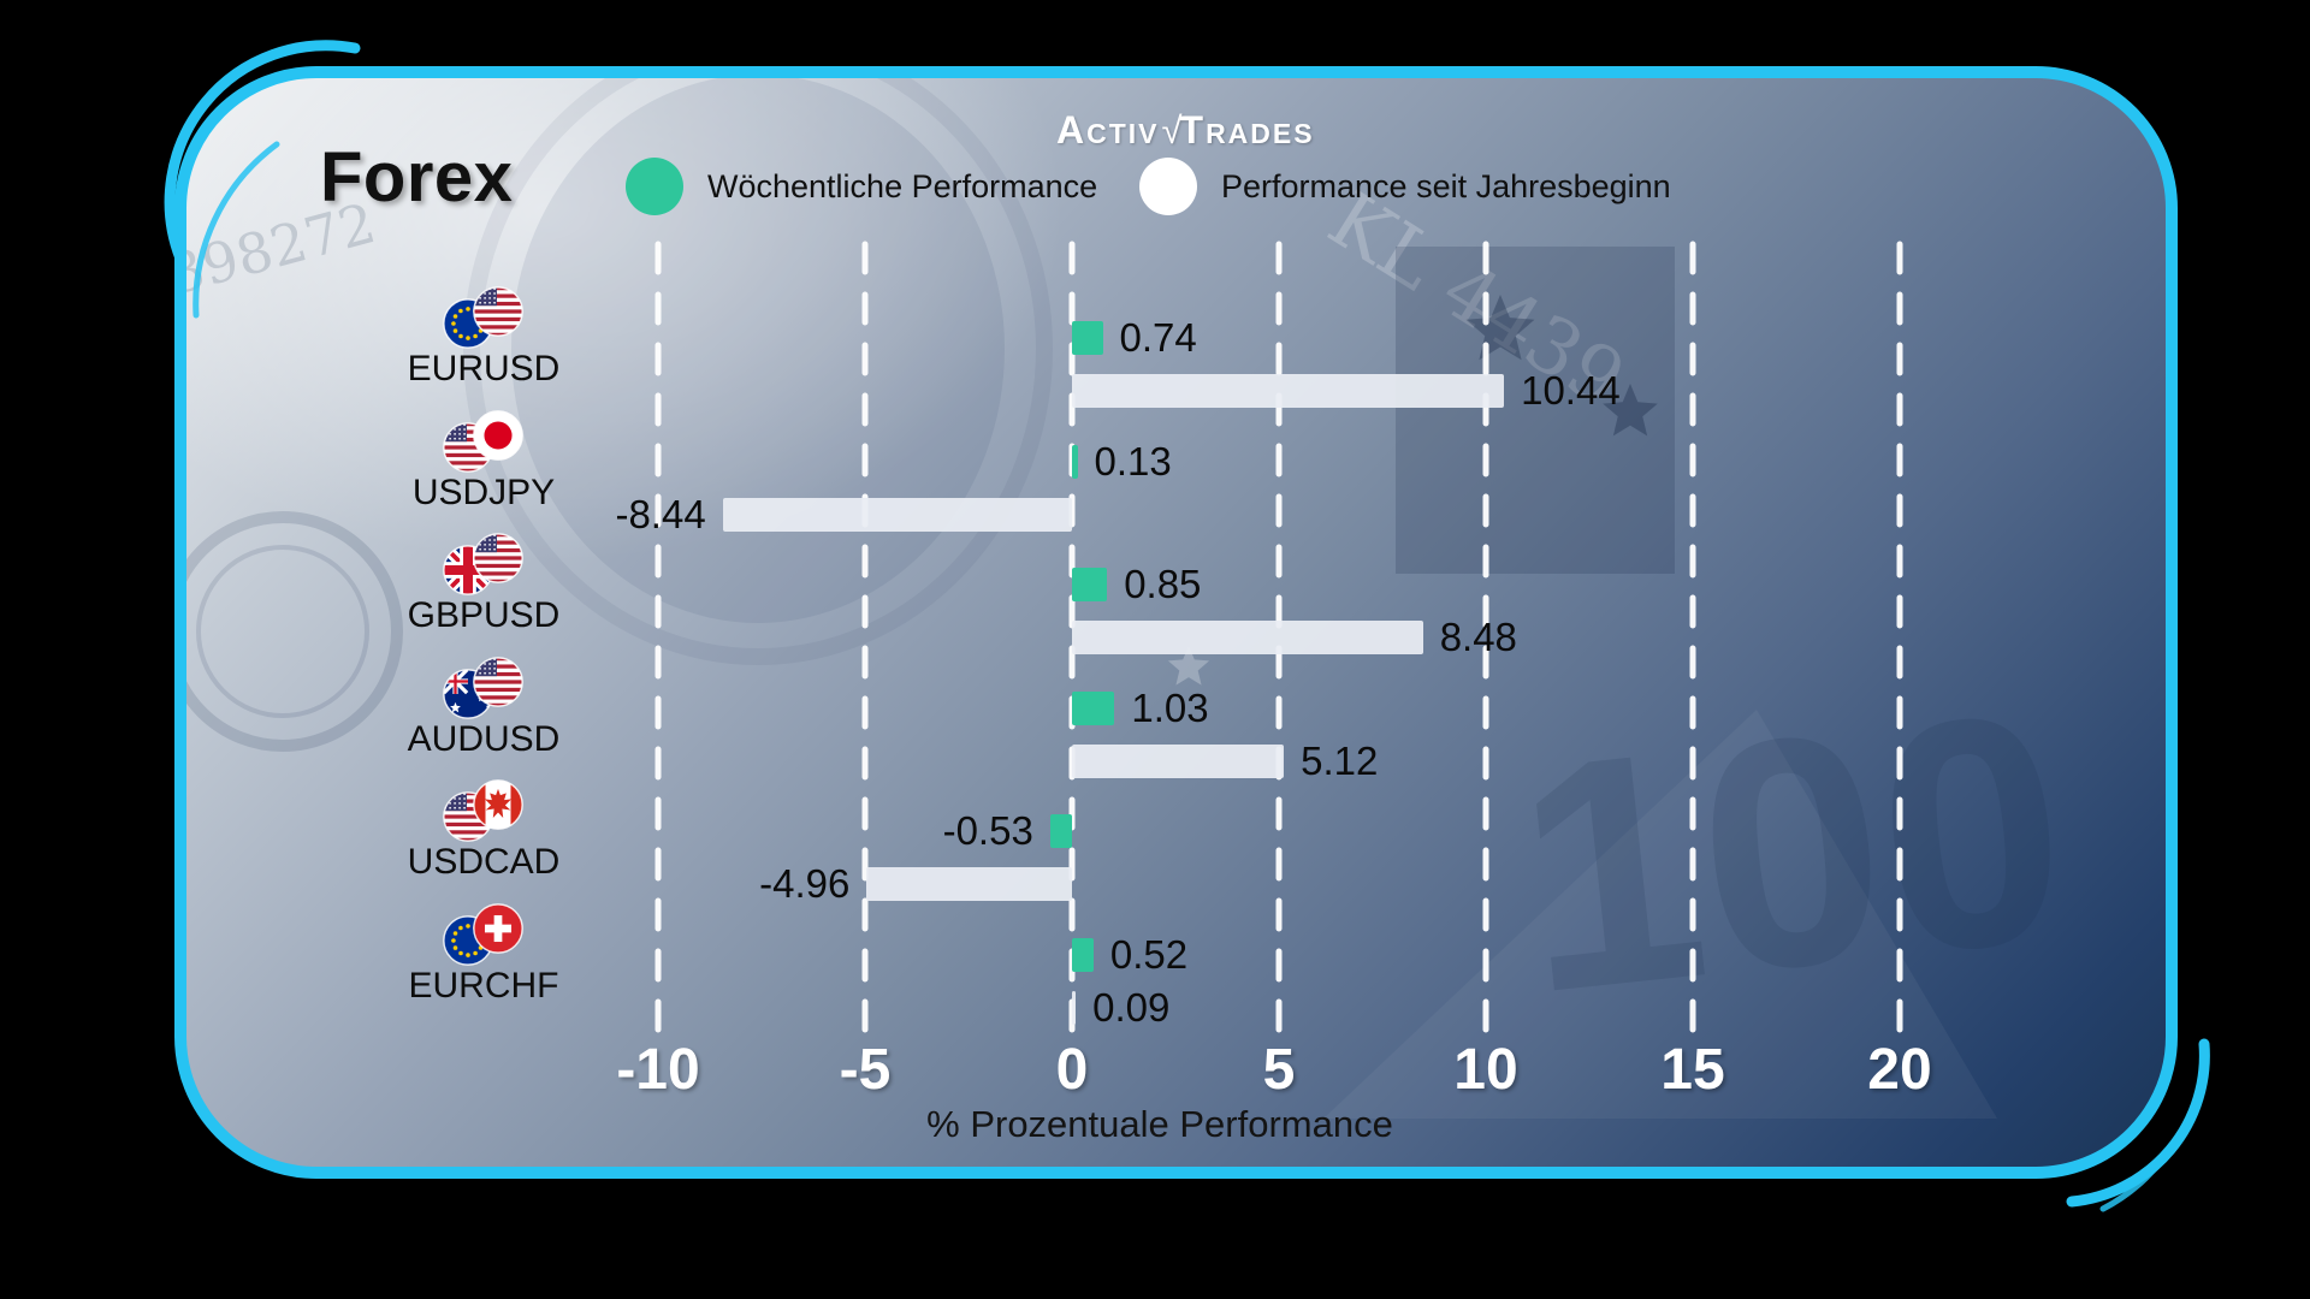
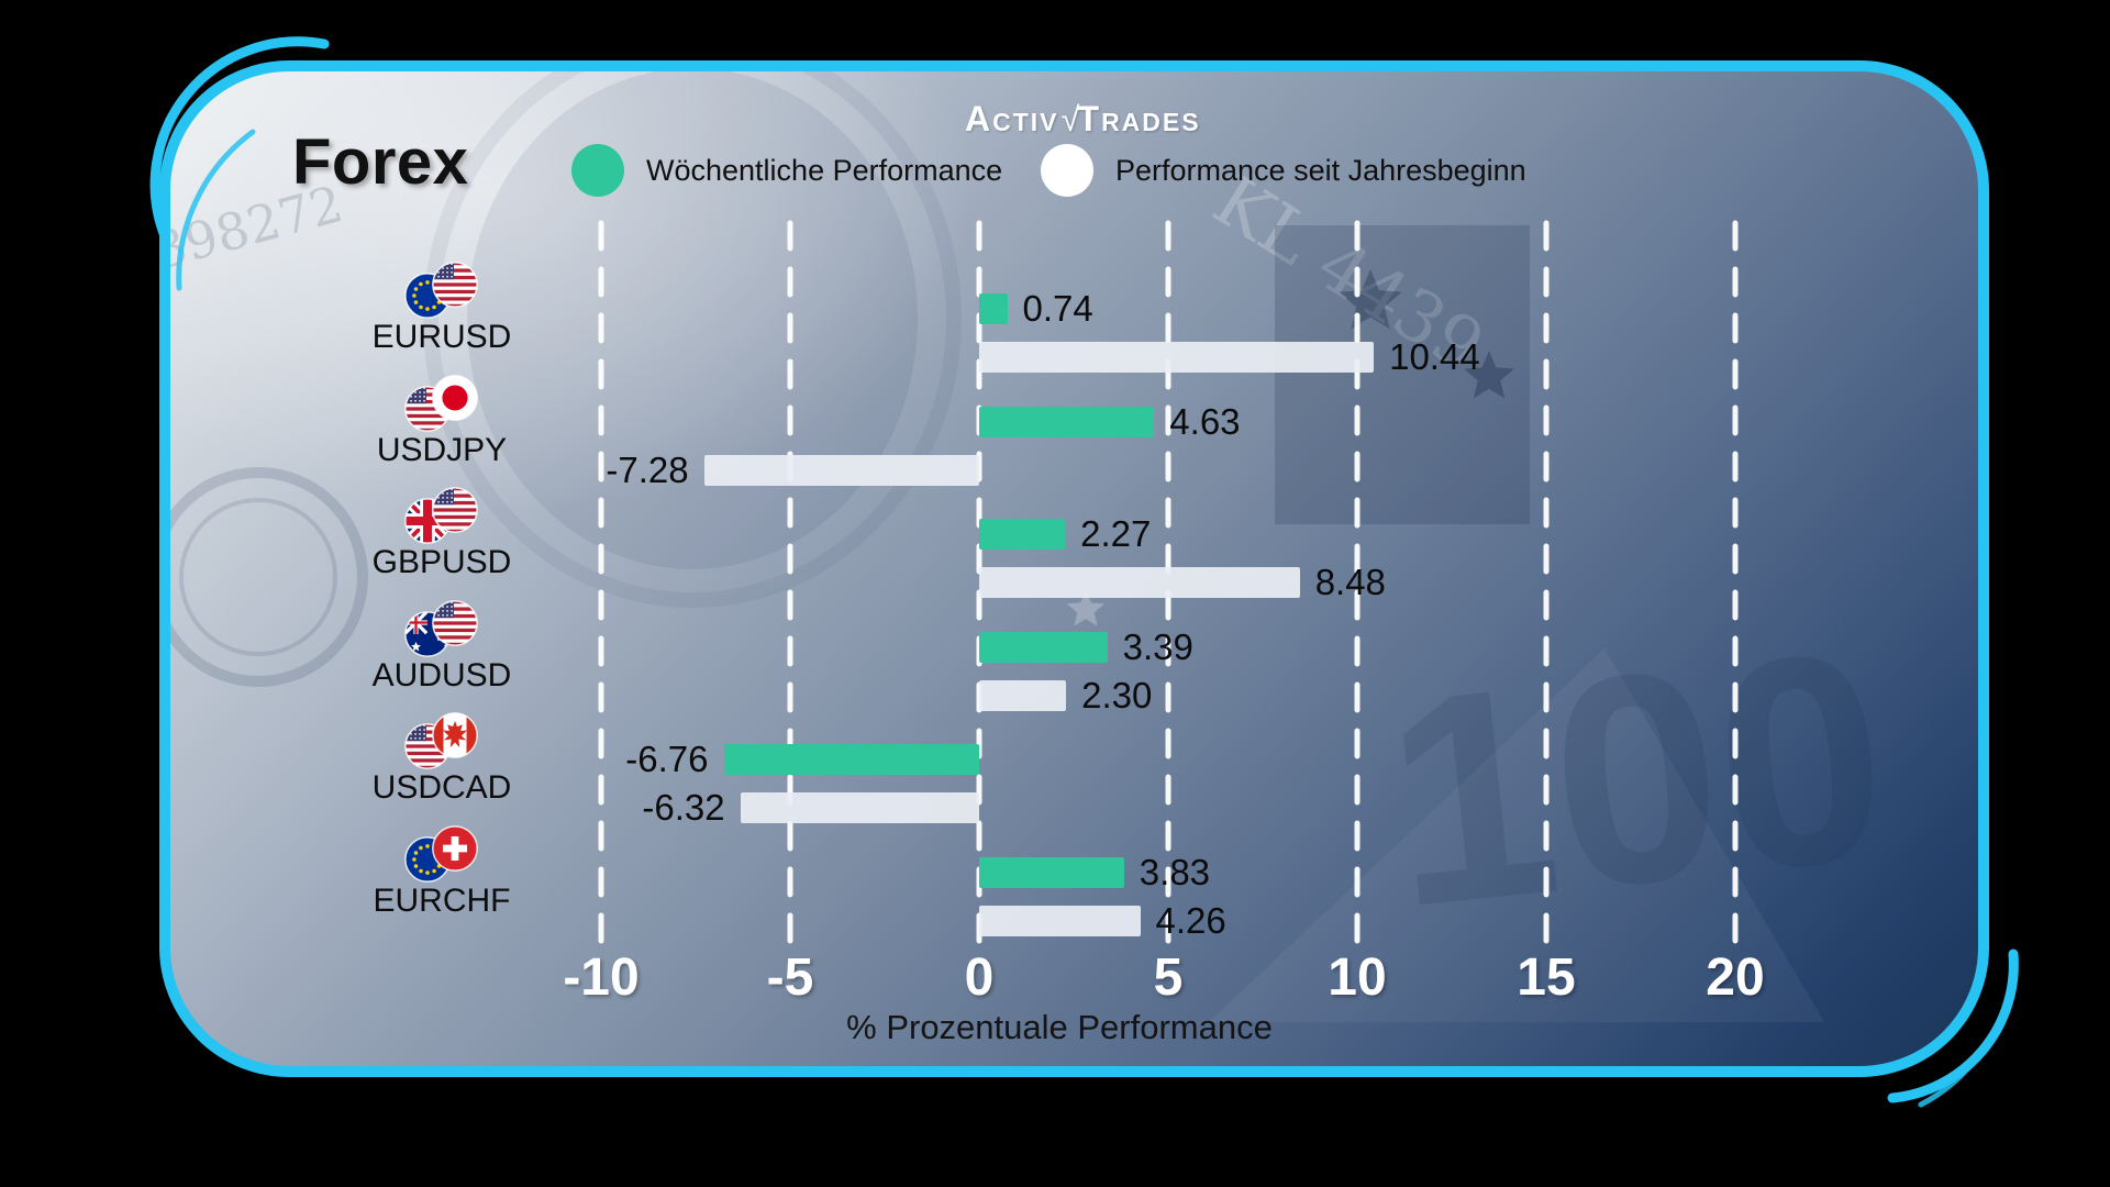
Wöchentliche Performance/USDJPY: 0.13 -> 4.63
Performance seit Jahresbeginn/USDJPY: -8.44 -> -7.28
Wöchentliche Performance/GBPUSD: 0.85 -> 2.27
Wöchentliche Performance/AUDUSD: 1.03 -> 3.39
Performance seit Jahresbeginn/AUDUSD: 5.12 -> 2.30
Wöchentliche Performance/USDCAD: -0.53 -> -6.76
Performance seit Jahresbeginn/USDCAD: -4.96 -> -6.32
Wöchentliche Performance/EURCHF: 0.52 -> 3.83
Performance seit Jahresbeginn/EURCHF: 0.09 -> 4.26
